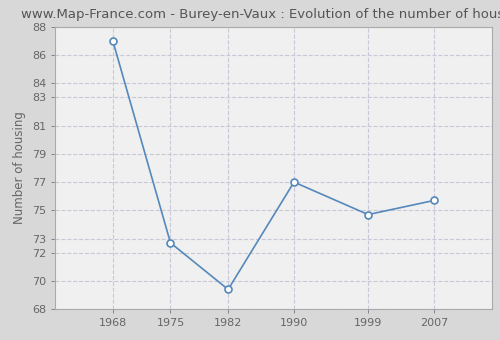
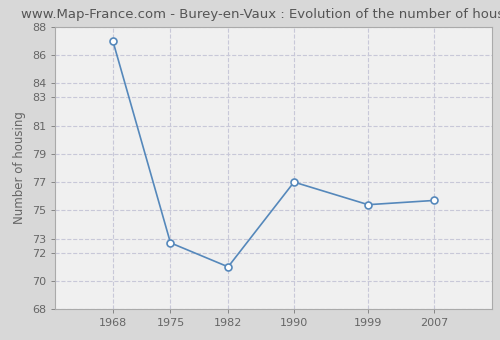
1982: 69.4 -> 71.0
1999: 74.7 -> 75.4
